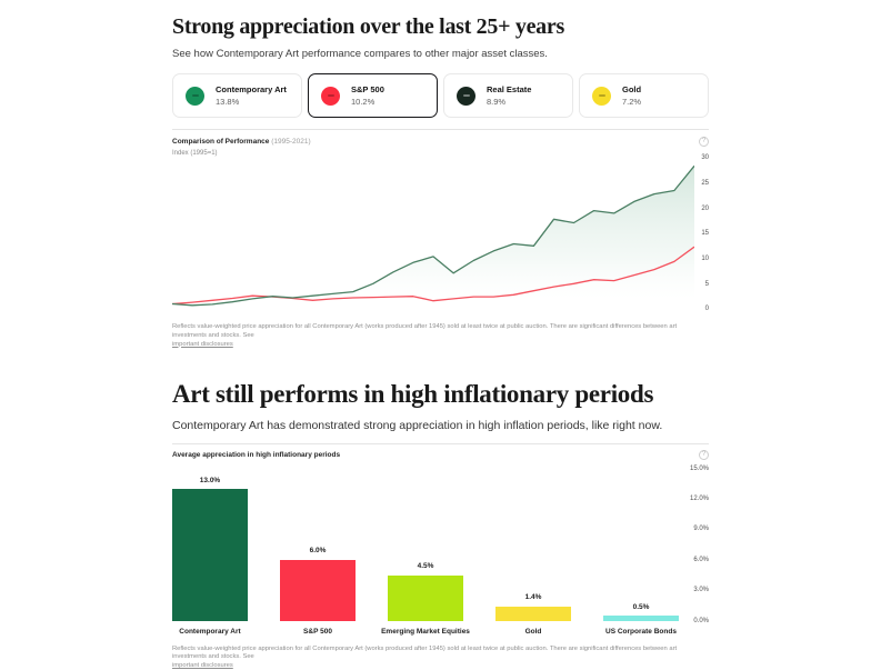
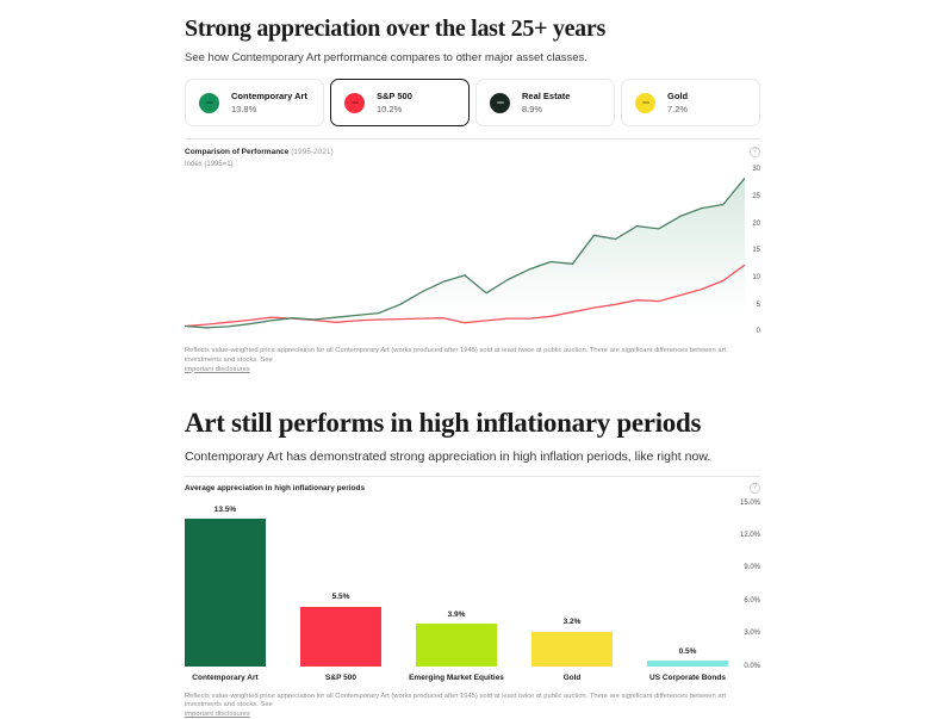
Average appreciation in high inflationary periods/Contemporary Art: 13.0% -> 13.5%
Average appreciation in high inflationary periods/S&P 500: 6.0% -> 5.5%
Average appreciation in high inflationary periods/Emerging Market Equities: 4.5% -> 3.9%
Average appreciation in high inflationary periods/Gold: 1.4% -> 3.2%
